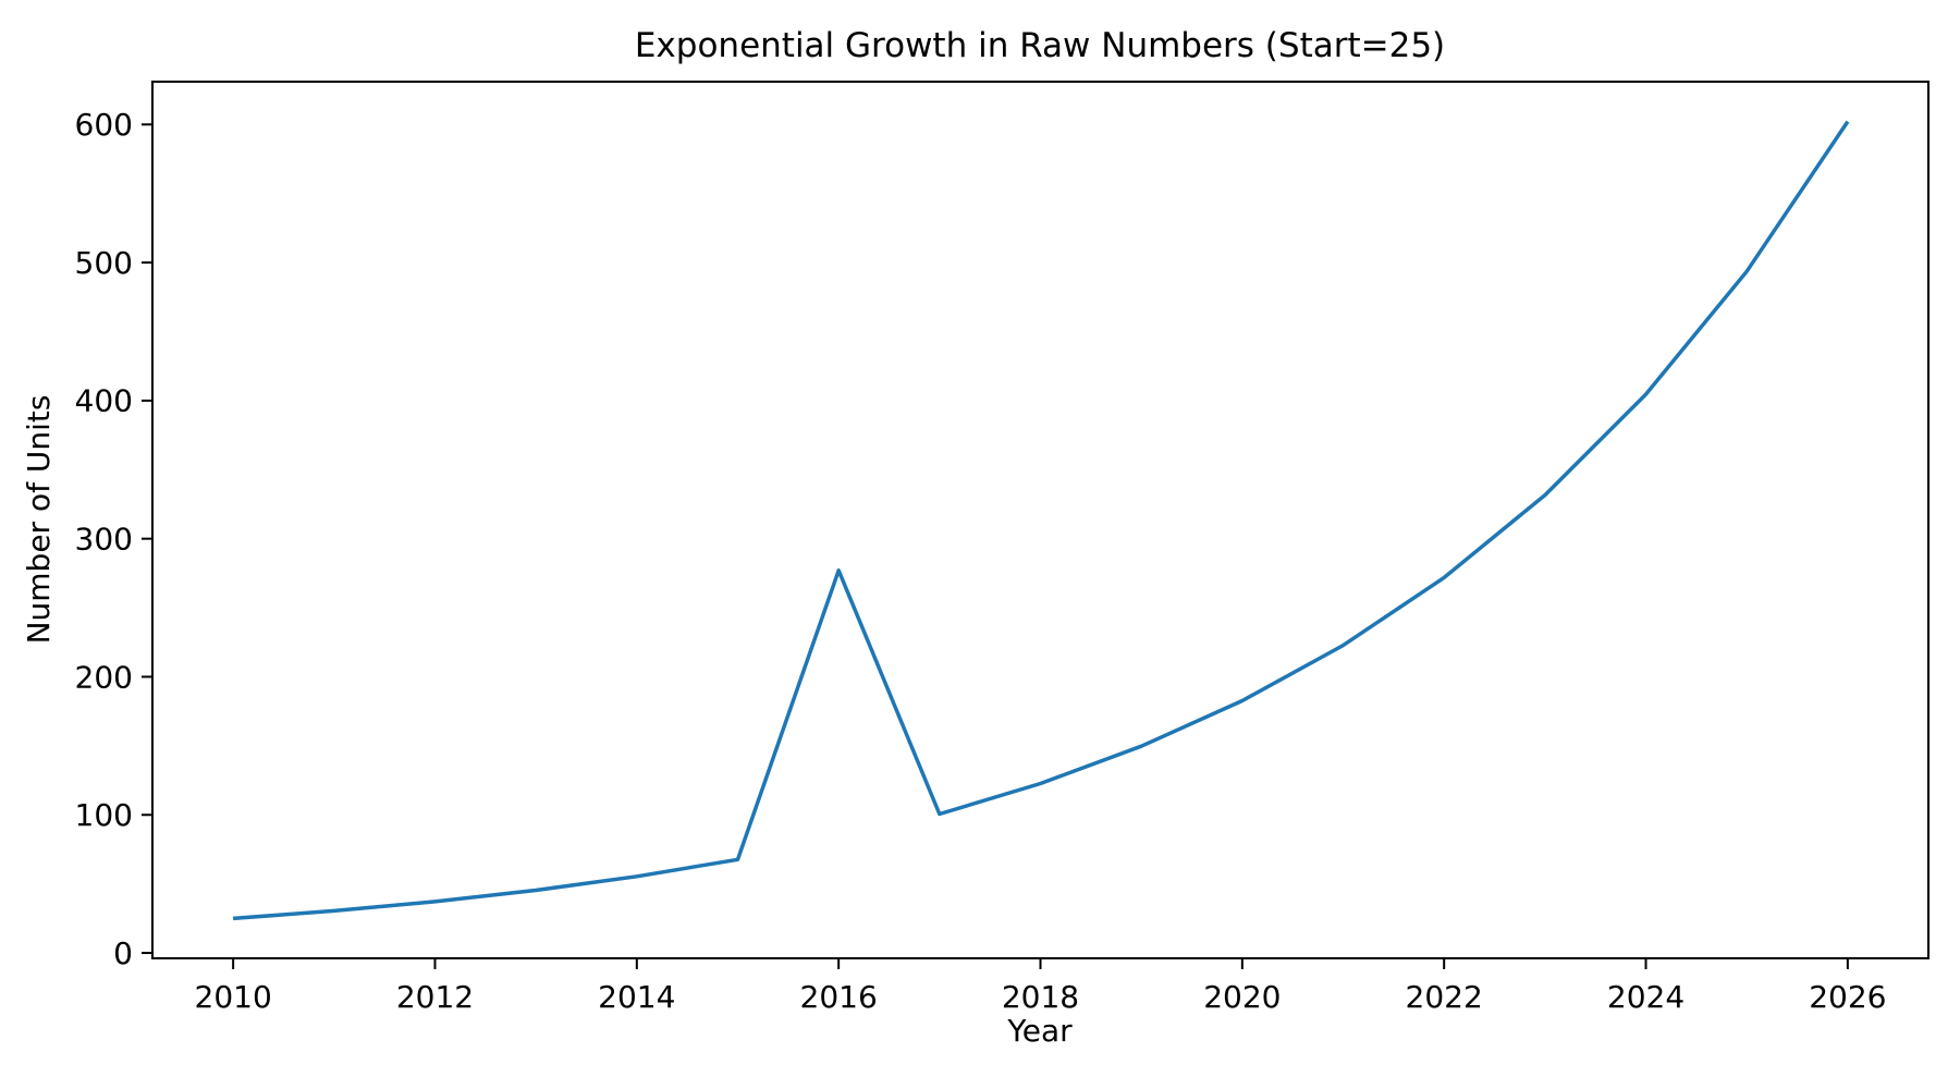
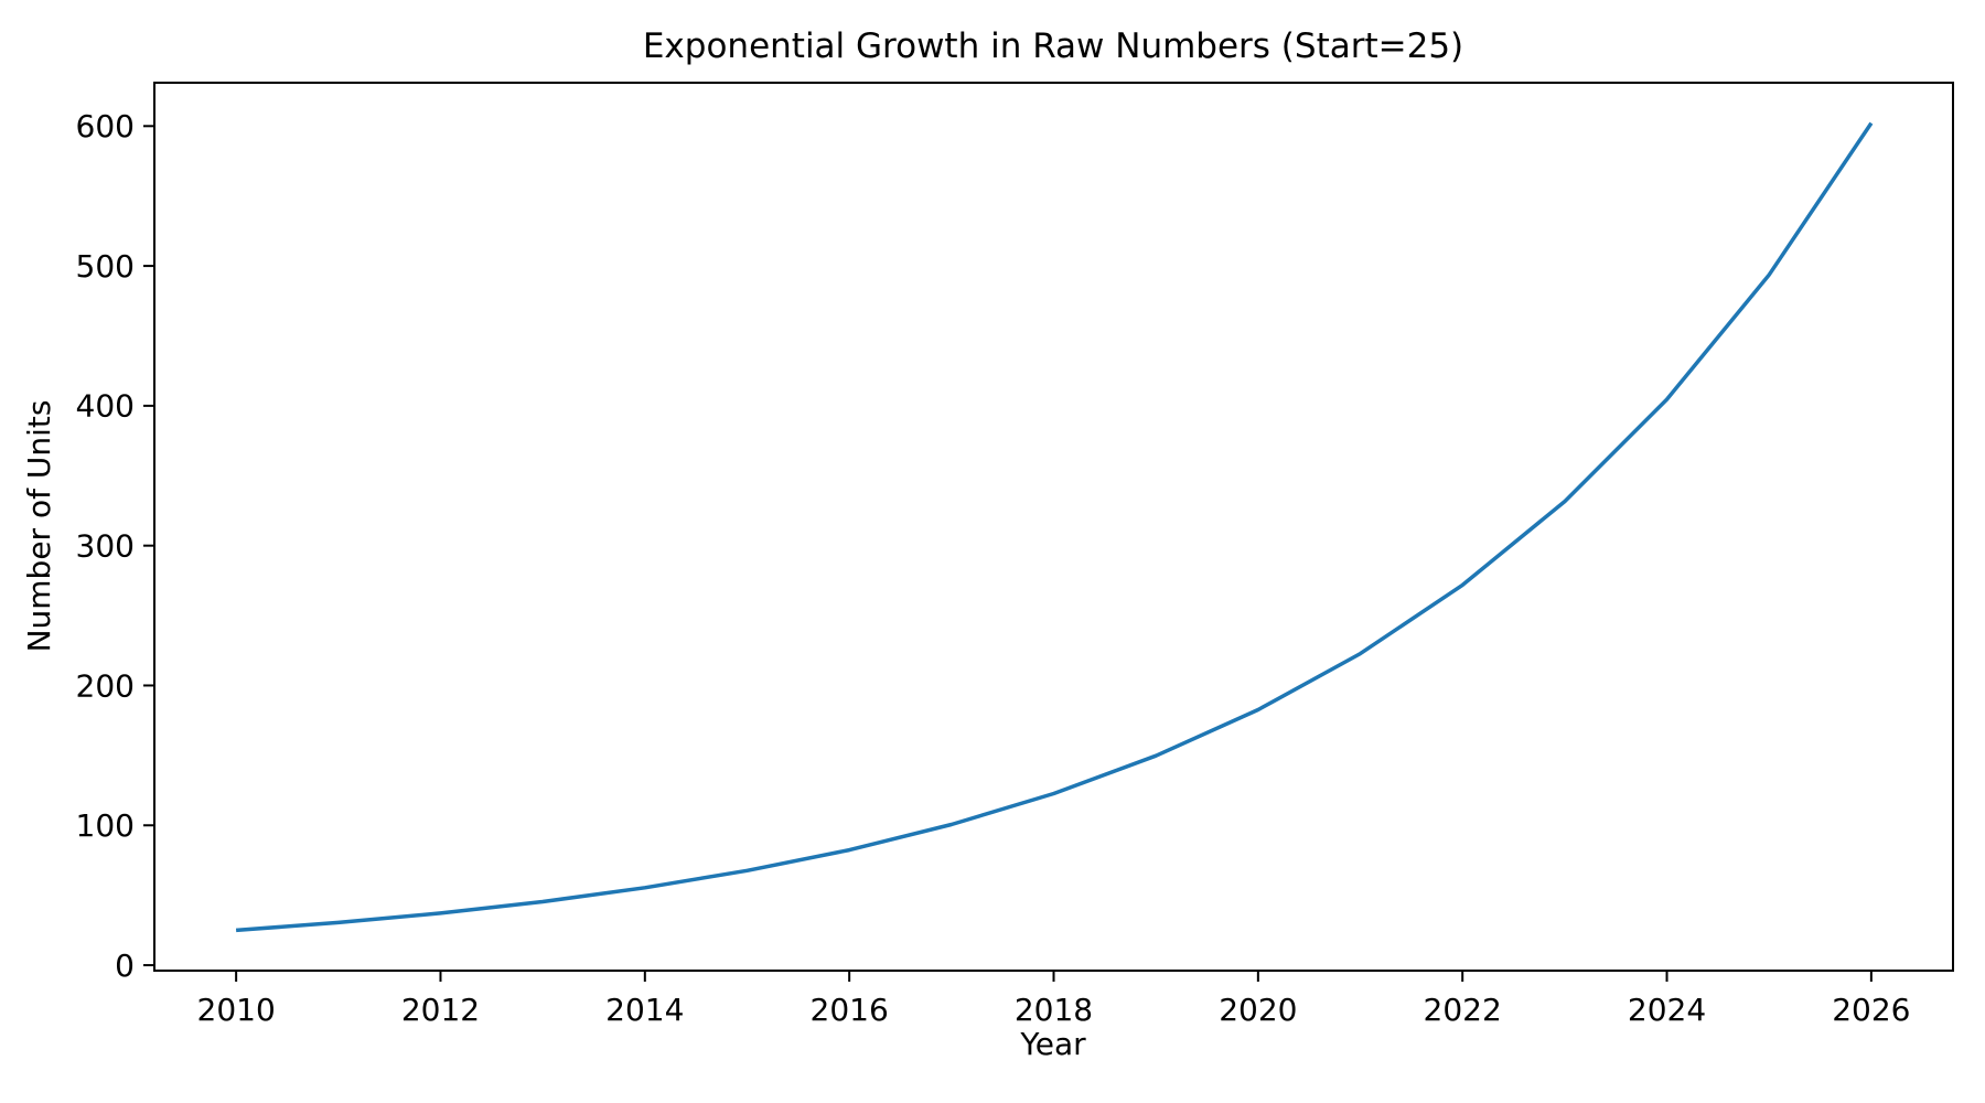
2016: 277 -> 82
